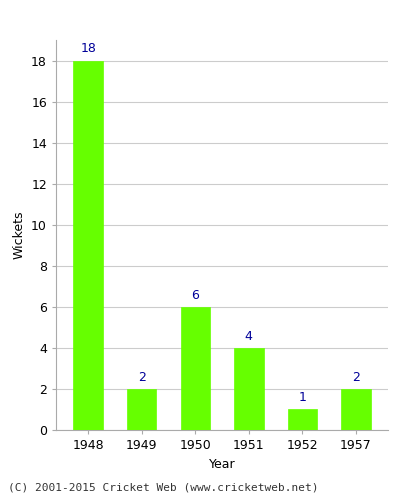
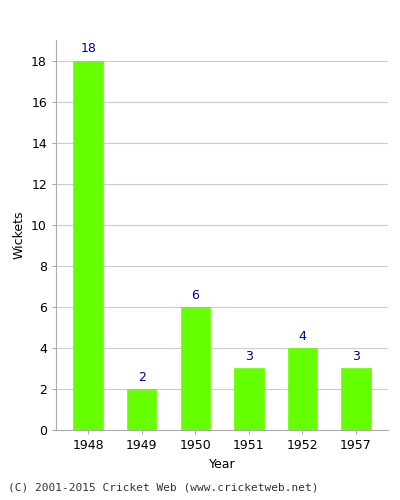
1951: 4 -> 3
1952: 1 -> 4
1957: 2 -> 3
